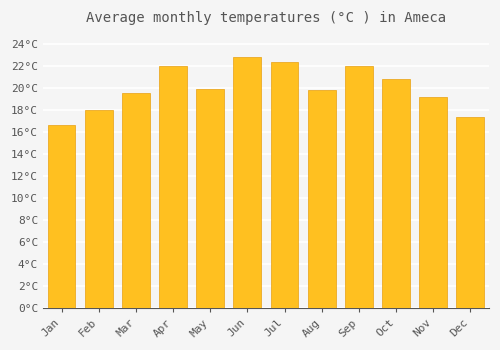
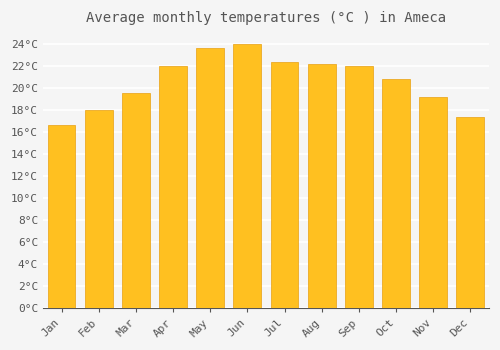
May: 19.9°C -> 23.7°C
Jun: 22.8°C -> 24.0°C
Aug: 19.8°C -> 22.2°C
